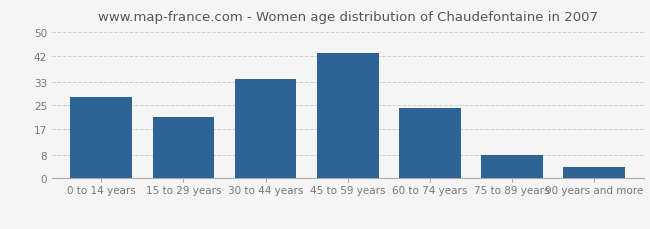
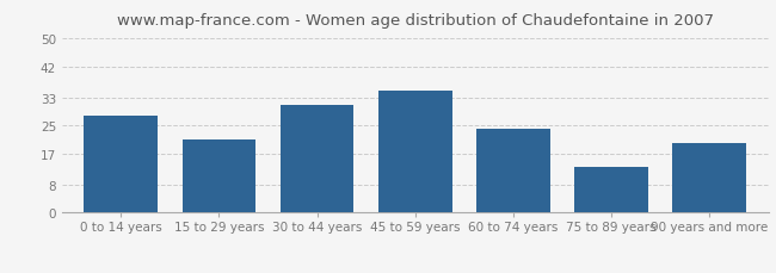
30 to 44 years: 34 -> 31
45 to 59 years: 43 -> 35
75 to 89 years: 8 -> 13
90 years and more: 4 -> 20
